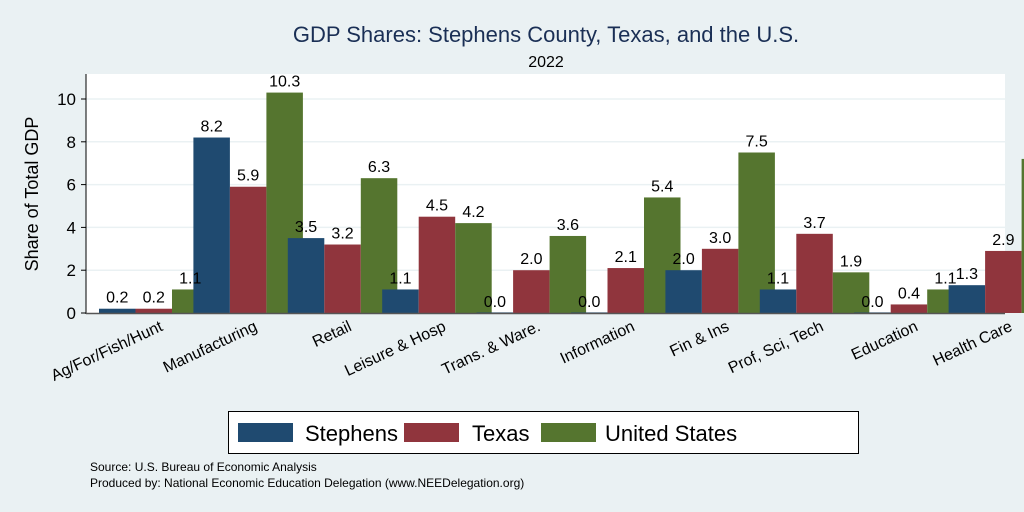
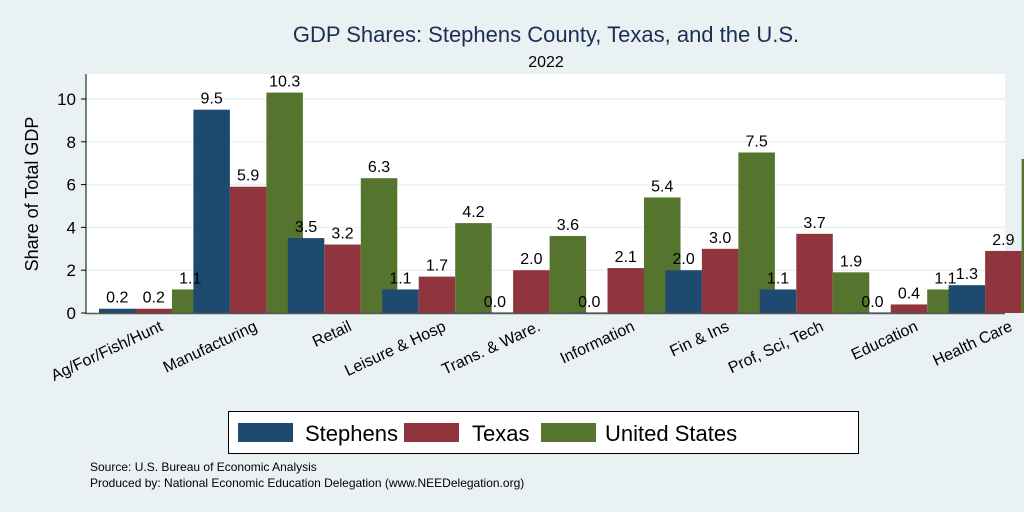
Stephens/Manufacturing: 8.2 -> 9.5
Texas/Leisure & Hosp: 4.5 -> 1.7
